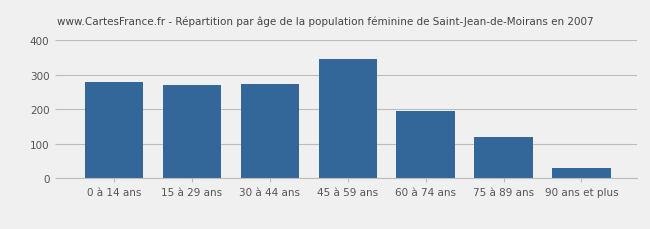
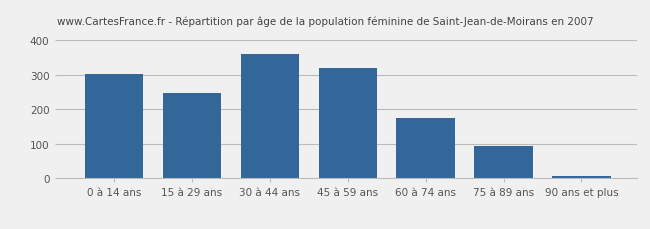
0 à 14 ans: 280 -> 303
15 à 29 ans: 270 -> 247
30 à 44 ans: 275 -> 360
45 à 59 ans: 345 -> 320
60 à 74 ans: 195 -> 176
75 à 89 ans: 120 -> 95
90 ans et plus: 30 -> 8
